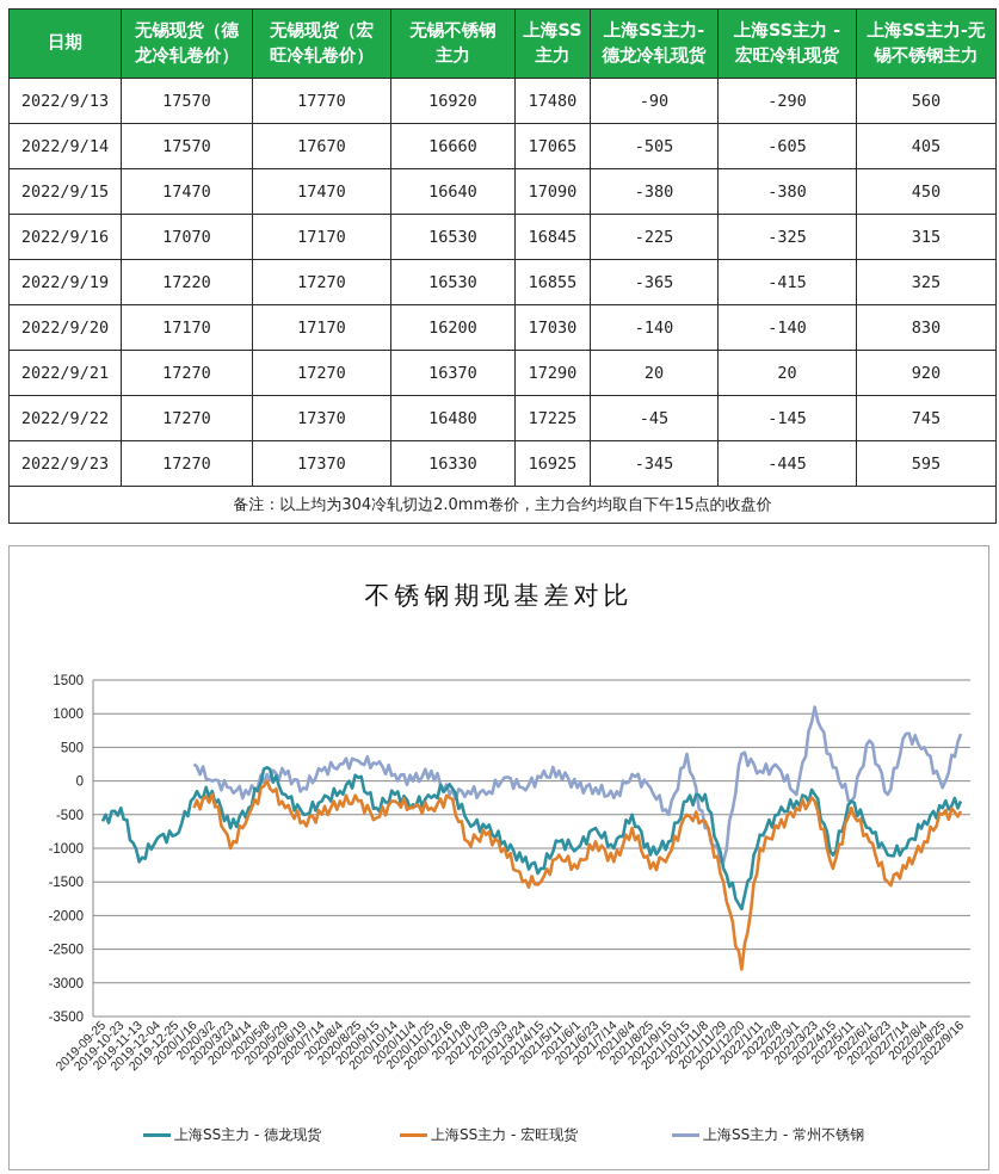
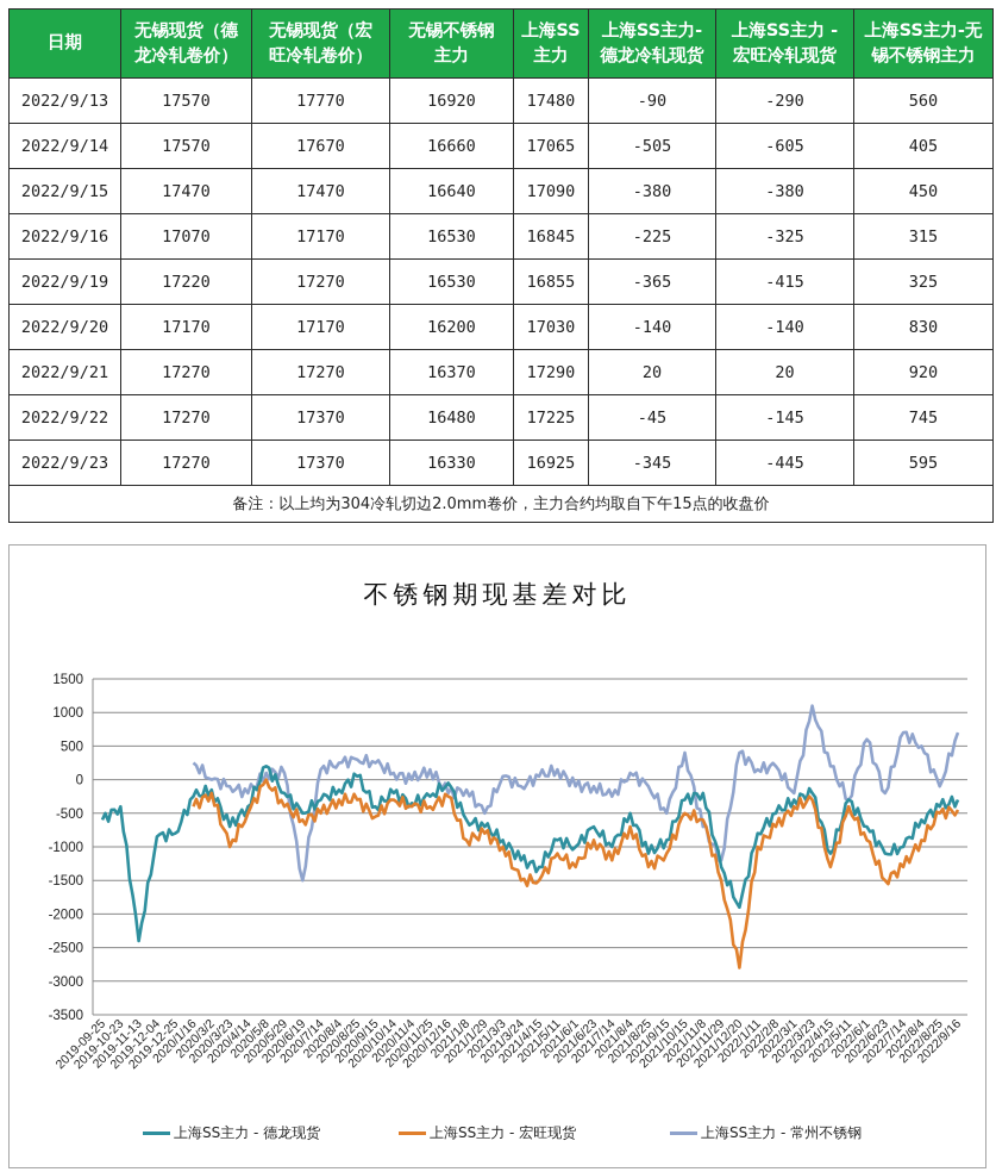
上海SS主力 - 德龙现货/2019-11-13: -1200 -> -2400
上海SS主力 - 常州不锈钢/2020/6/19: -100 -> -1500
上海SS主力 - 常州不锈钢/2021/1/29: -200 -> -500
